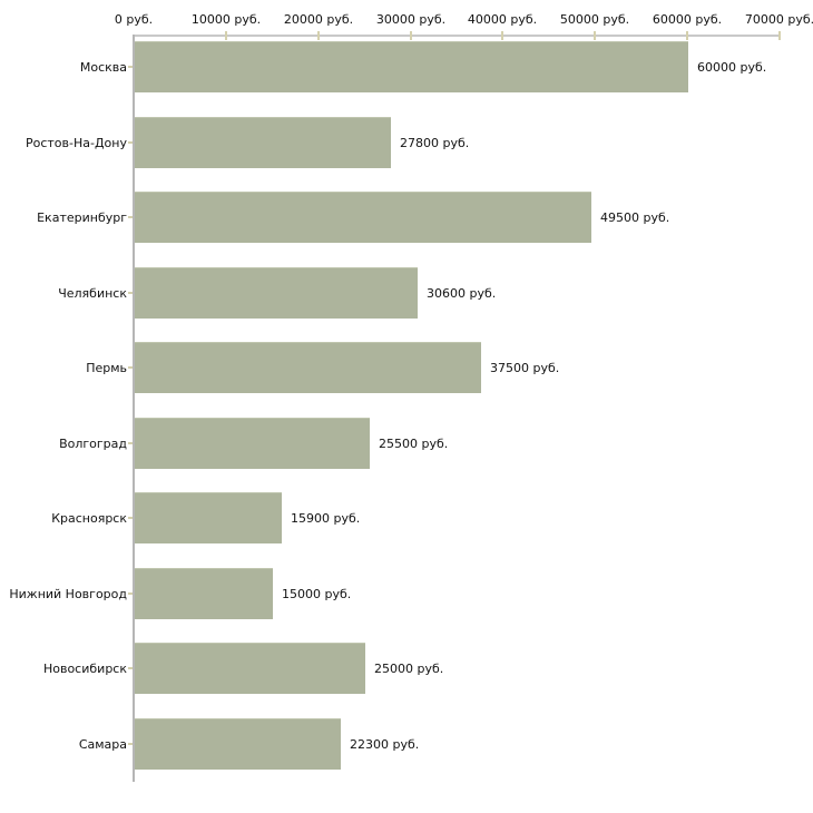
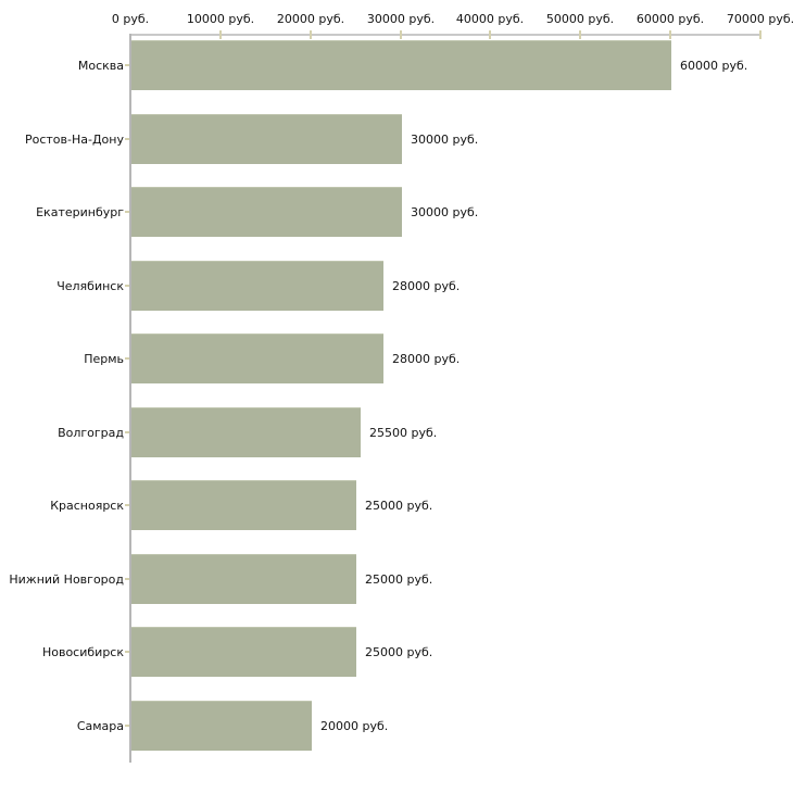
Ростов-На-Дону: 27800 -> 30000
Екатеринбург: 49500 -> 30000
Челябинск: 30600 -> 28000
Пермь: 37500 -> 28000
Красноярск: 15900 -> 25000
Нижний Новгород: 15000 -> 25000
Самара: 22300 -> 20000
